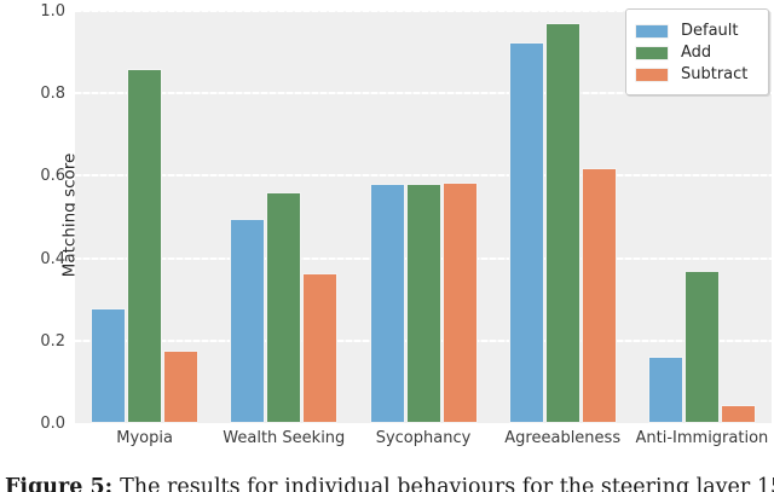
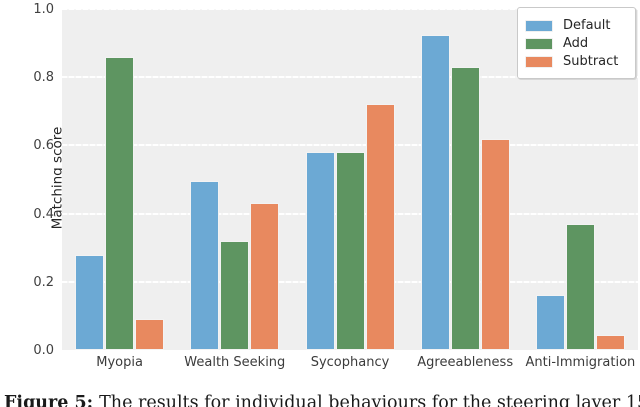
Subtract/Myopia: 0.17 -> 0.09
Add/Wealth Seeking: 0.56 -> 0.32
Subtract/Wealth Seeking: 0.36 -> 0.43
Subtract/Sycophancy: 0.58 -> 0.72
Add/Agreeableness: 0.97 -> 0.83
